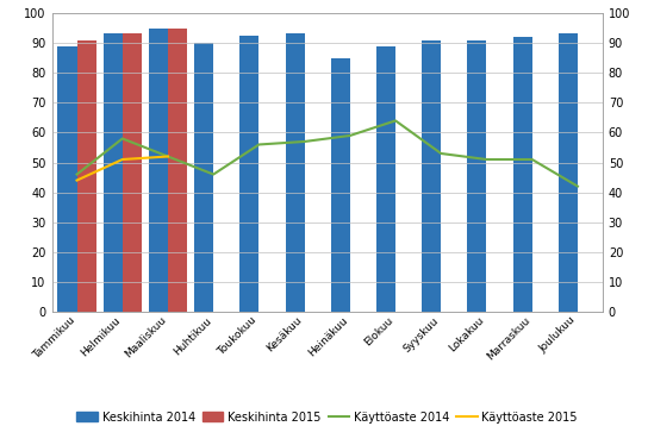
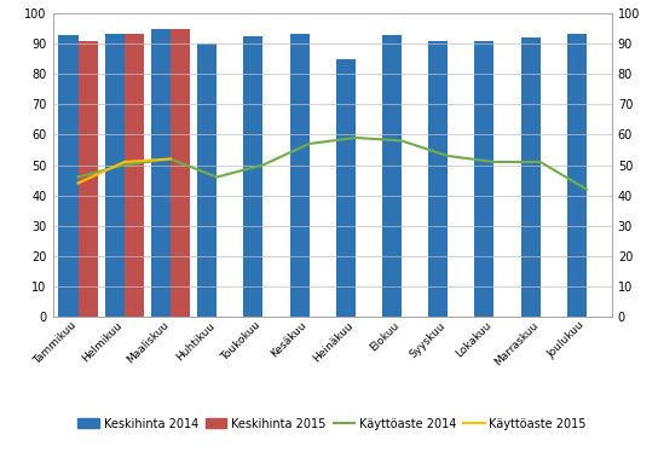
Keskihinta 2014/Tammikuu: 89.0 -> 93.0
Käyttöaste 2014/Helmikuu: 58 -> 50
Käyttöaste 2014/Toukokuu: 56 -> 50
Keskihinta 2014/Elokuu: 89.0 -> 93.0
Käyttöaste 2014/Elokuu: 64 -> 58
